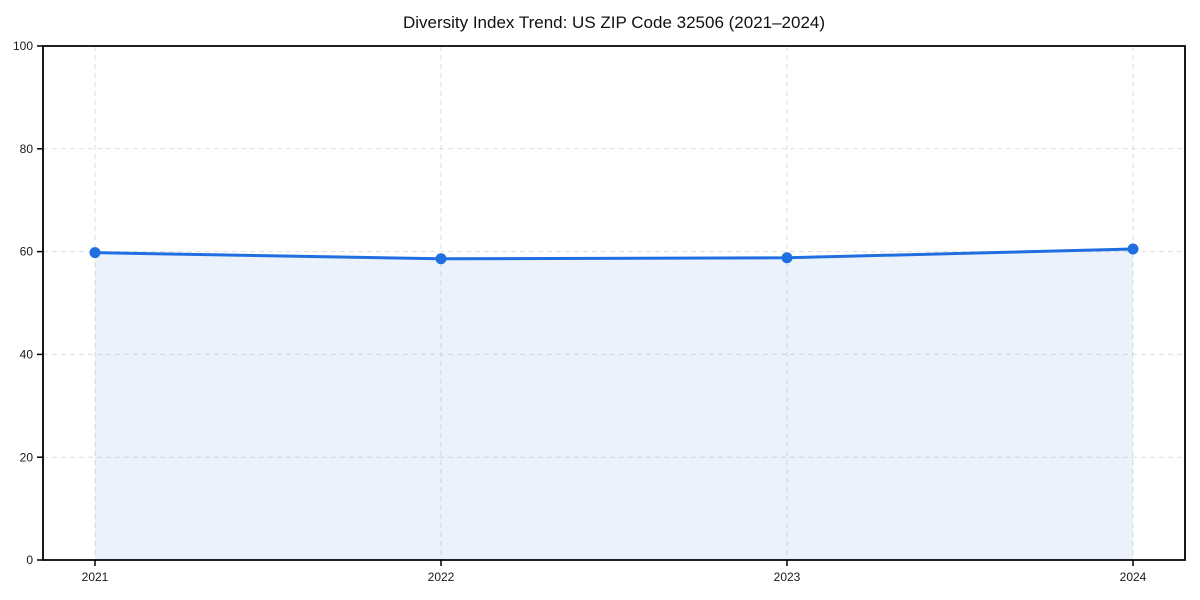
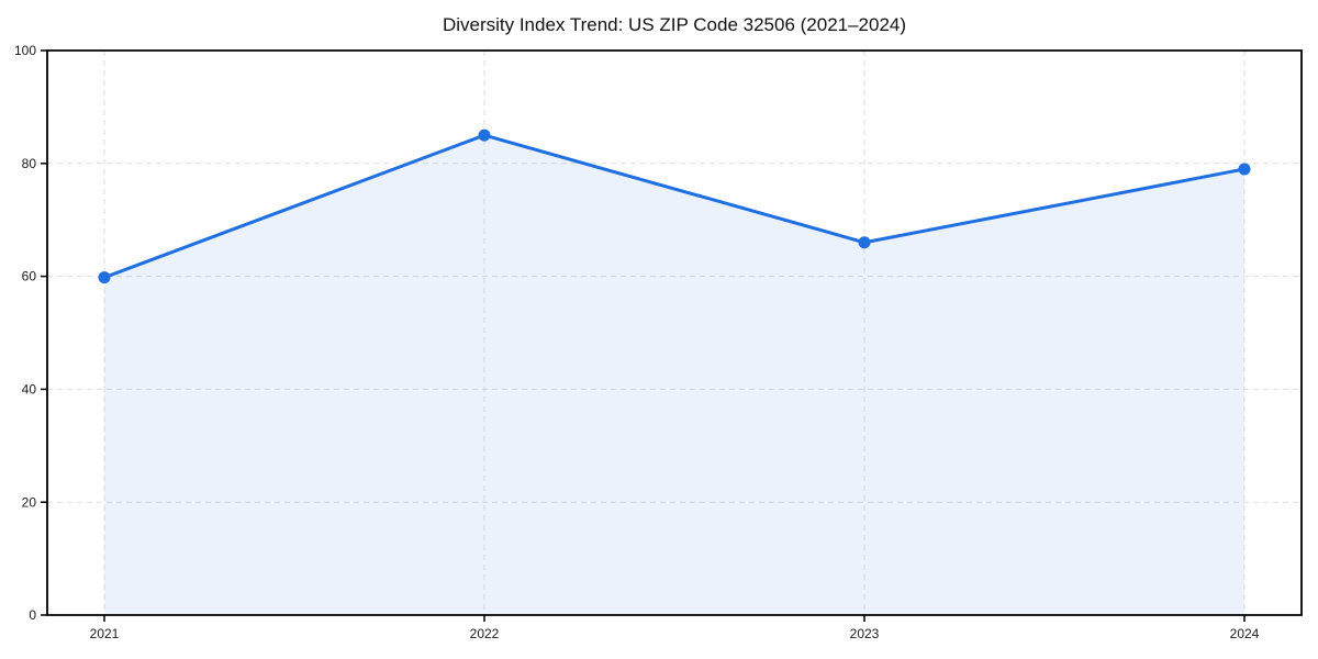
2022: 59 -> 85
2023: 59 -> 66
2024: 60 -> 79
